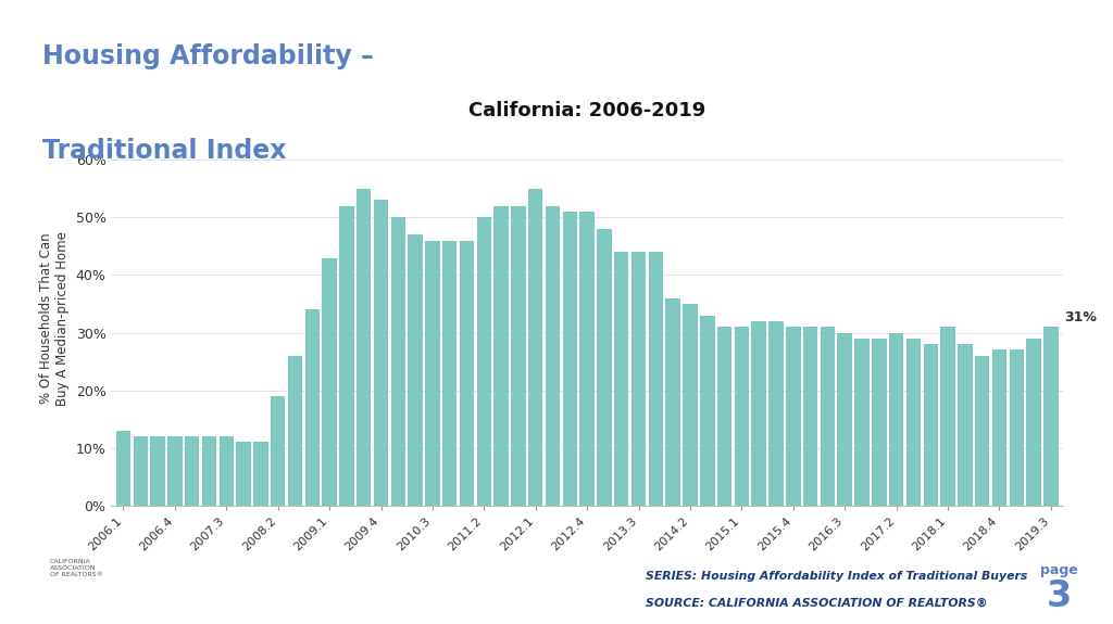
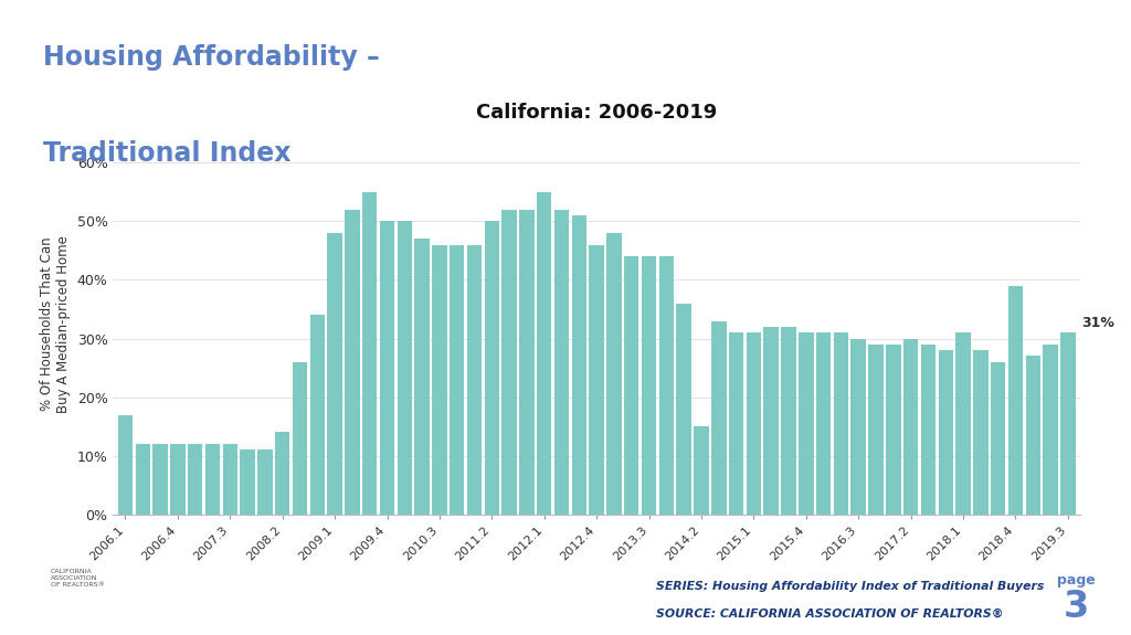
2006.1: 13% -> 17%
2008.2: 19% -> 14%
2009.1: 43% -> 48%
2009.4: 53% -> 50%
2012.4: 51% -> 46%
2014.2: 35% -> 15%
2018.4: 27% -> 39%
